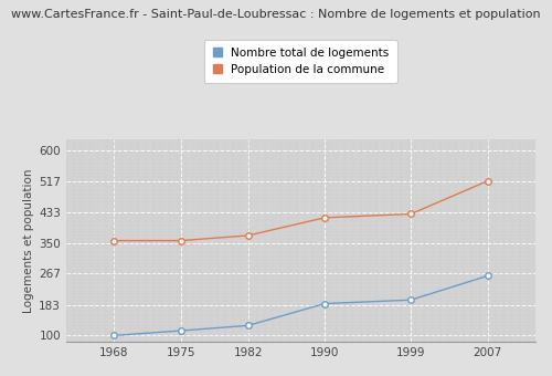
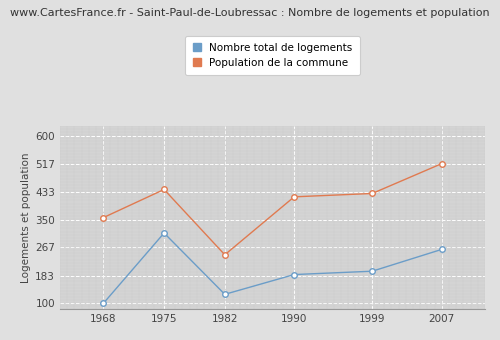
Nombre total de logements/1975: 113 -> 310
Population de la commune/1975: 356 -> 440
Population de la commune/1982: 370 -> 245
